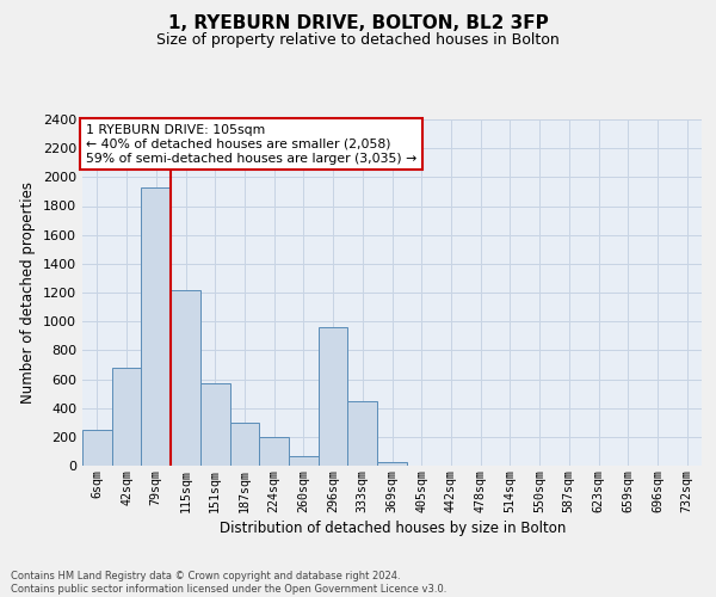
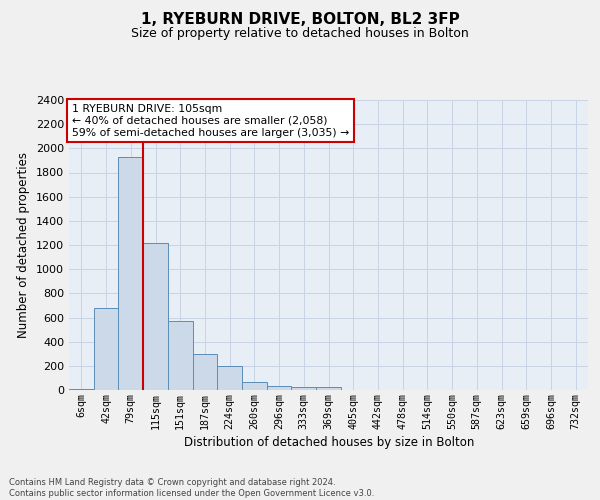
6sqm: 250 -> 0
296sqm: 960 -> 40
333sqm: 450 -> 20
